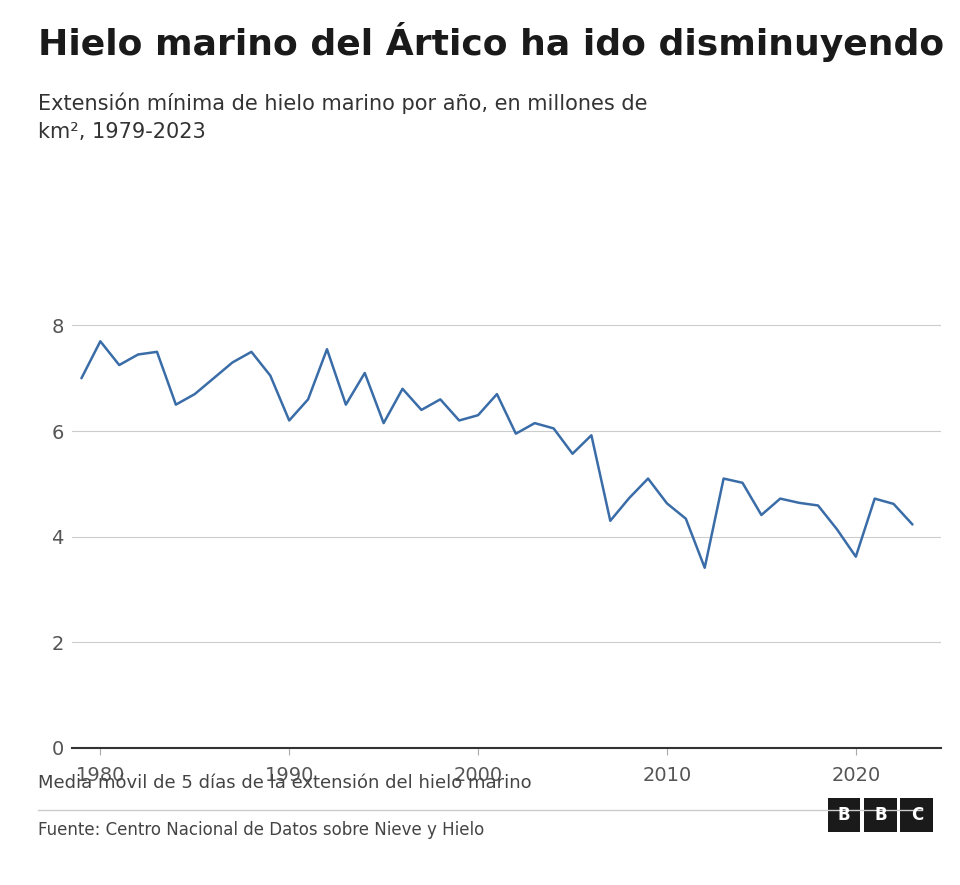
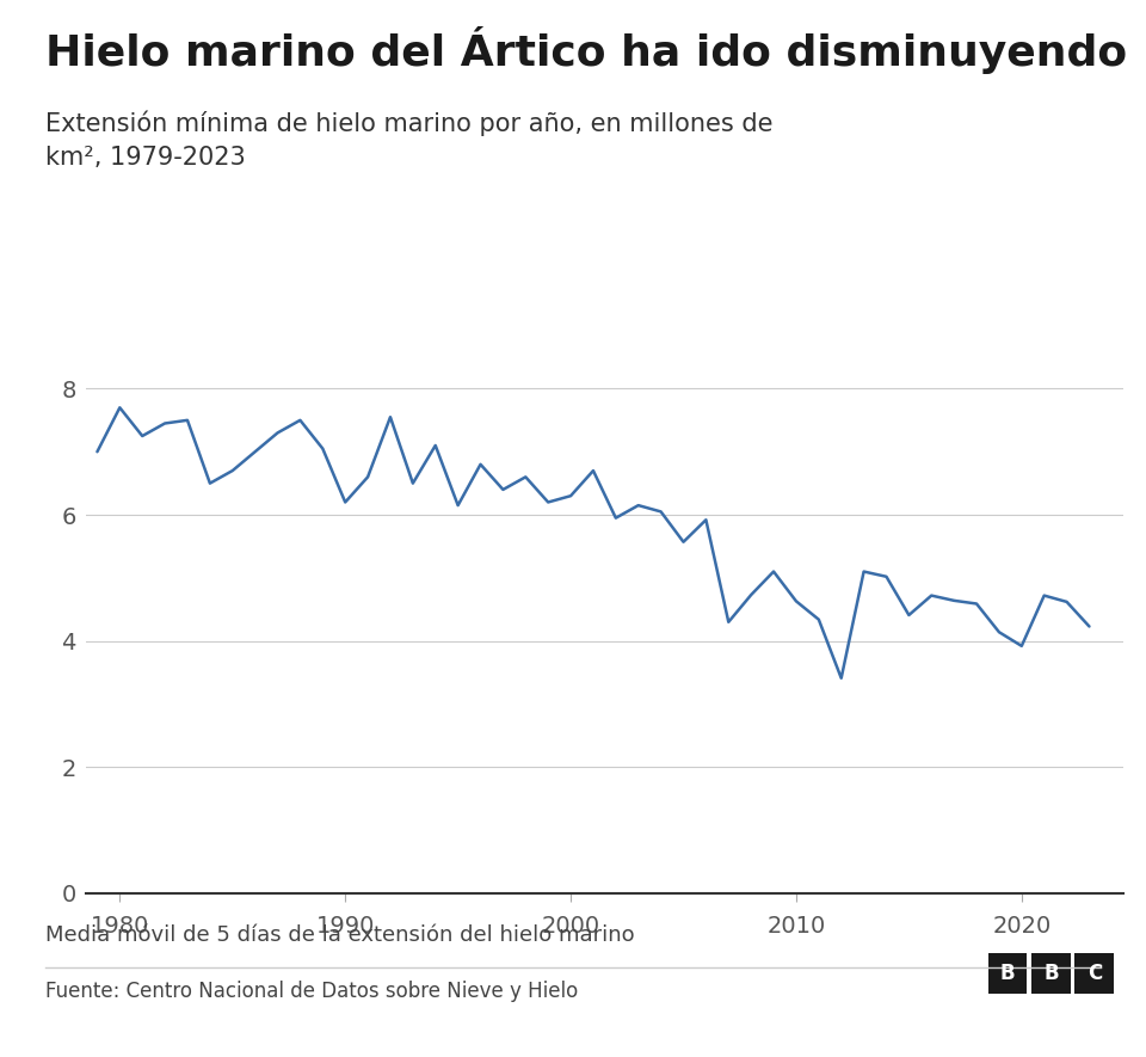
2020: 3.62 -> 3.92
